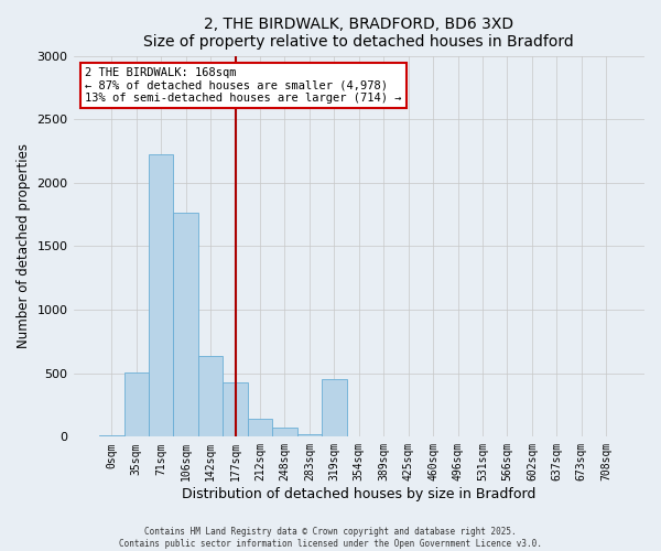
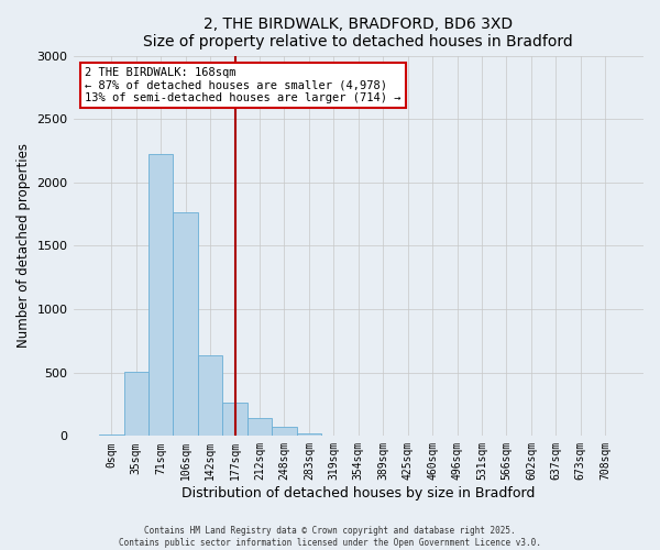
177sqm: 430 -> 260
319sqm: 450 -> 0
